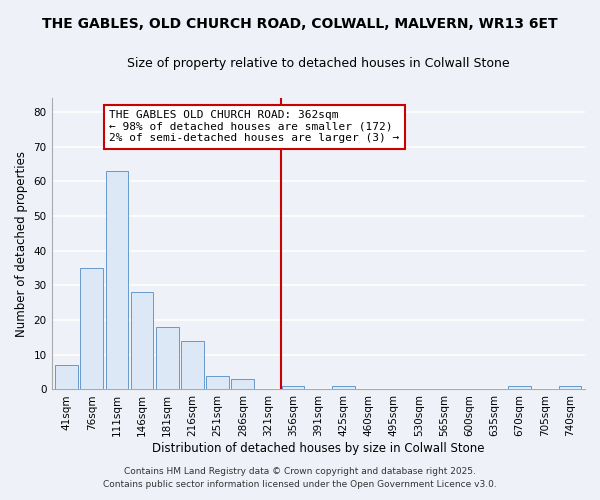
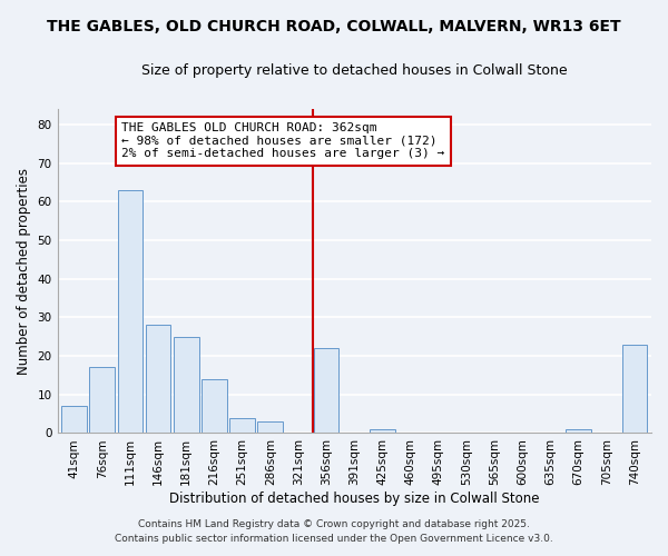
76sqm: 35 -> 17
181sqm: 18 -> 25
356sqm: 1 -> 22
740sqm: 1 -> 23
